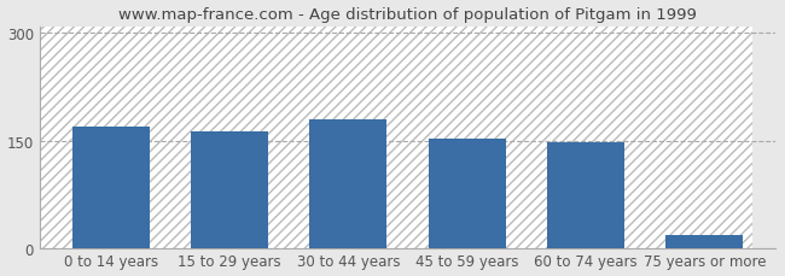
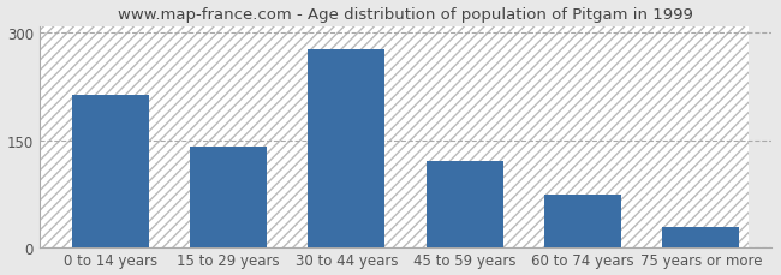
0 to 14 years: 170 -> 214
15 to 29 years: 163 -> 140
30 to 44 years: 180 -> 278
45 to 59 years: 152 -> 120
60 to 74 years: 147 -> 74
75 years or more: 18 -> 28
